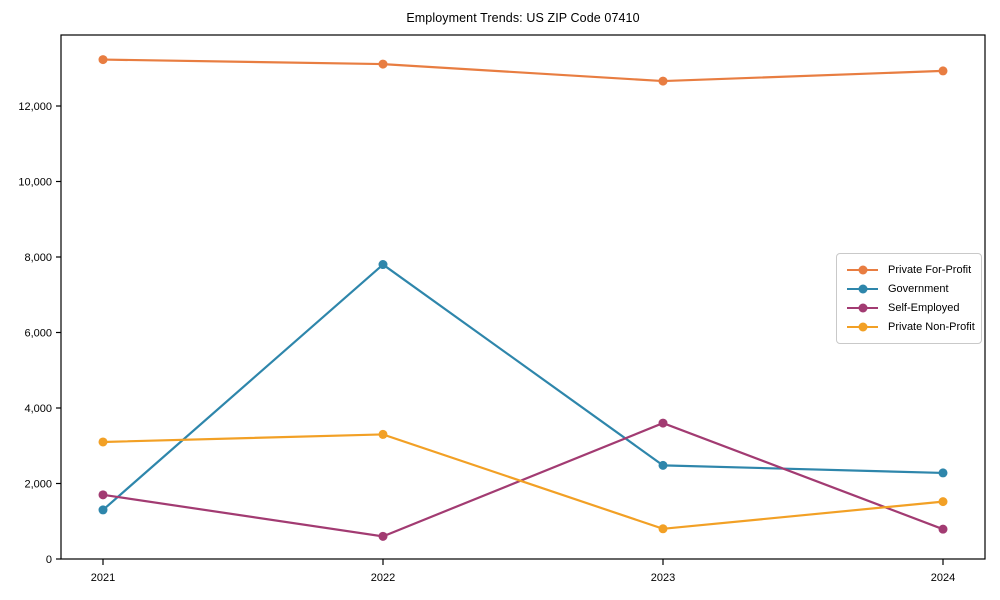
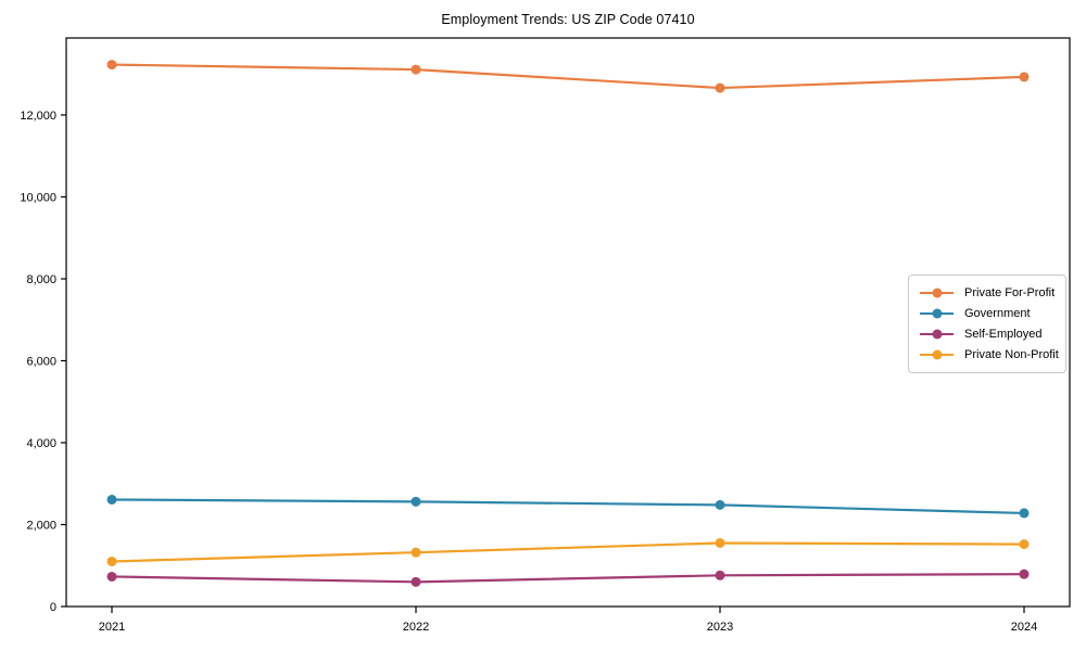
Government/2021: 1300 -> 2600
Self-Employed/2021: 1700 -> 700
Private Non-Profit/2021: 3100 -> 1100
Government/2022: 7800 -> 2600
Private Non-Profit/2022: 3300 -> 1300
Self-Employed/2023: 3600 -> 800
Private Non-Profit/2023: 800 -> 1600
